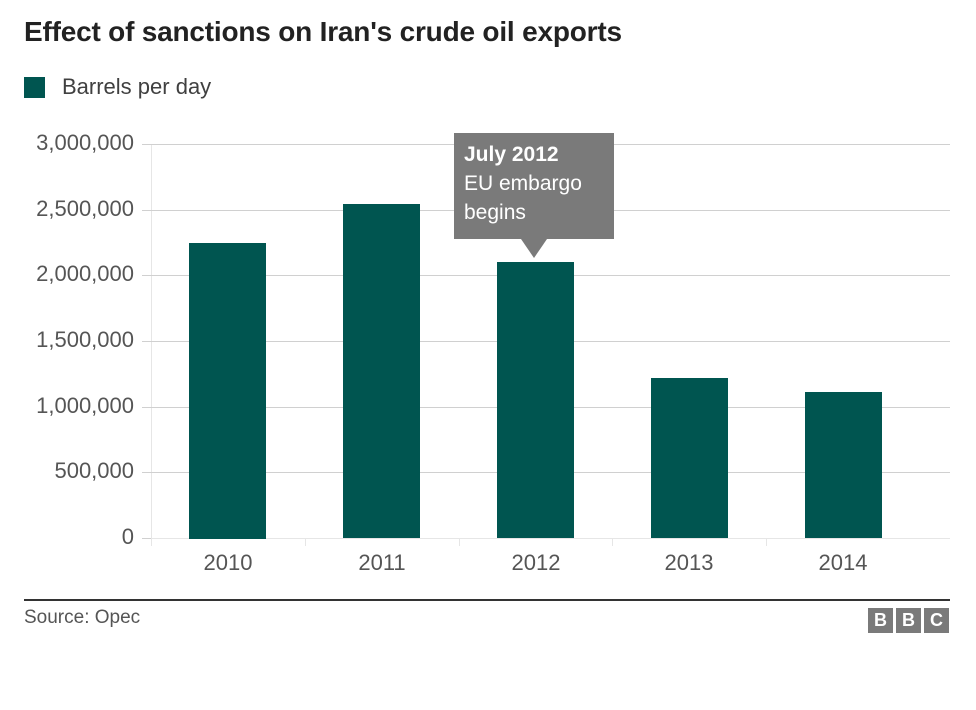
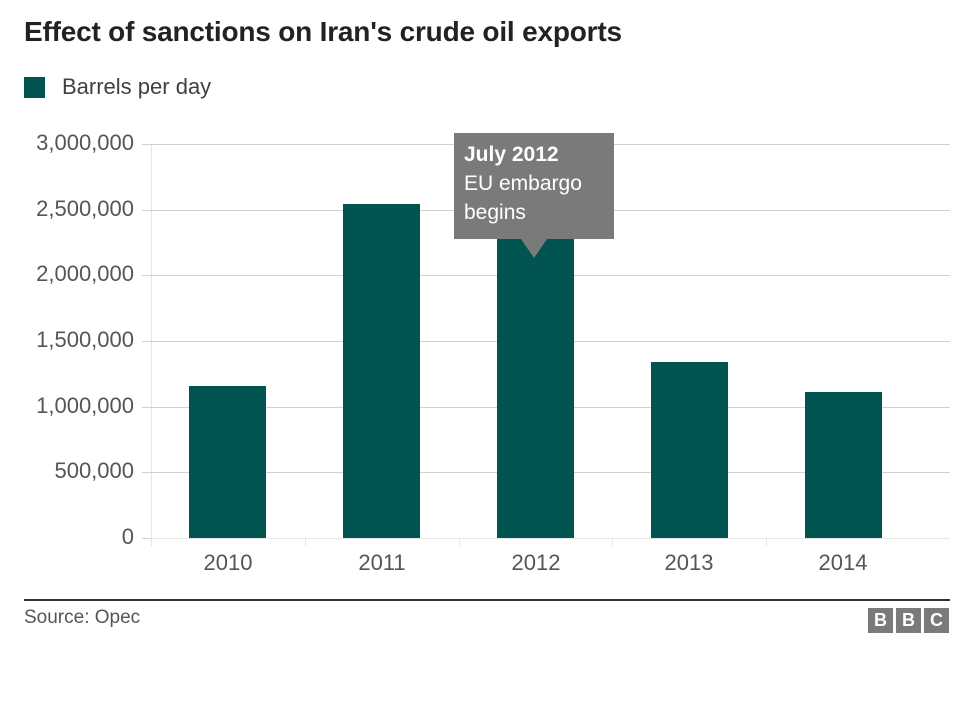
2010: 2250000 -> 1160000
2012: 2100000 -> 2280000
2013: 1220000 -> 1340000
